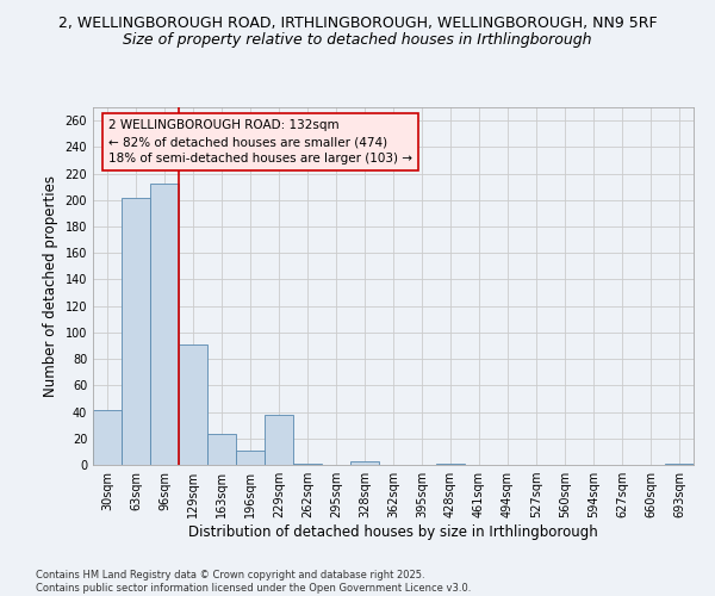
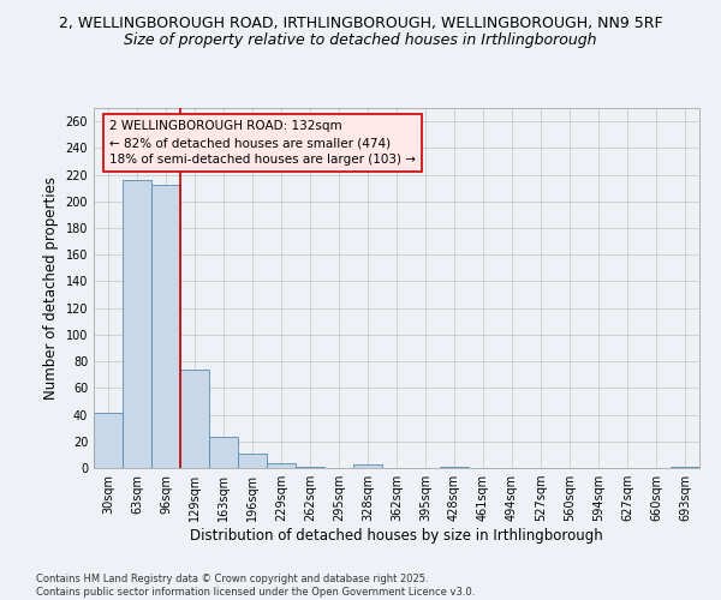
63sqm: 202 -> 216
129sqm: 91 -> 74
229sqm: 38 -> 4
